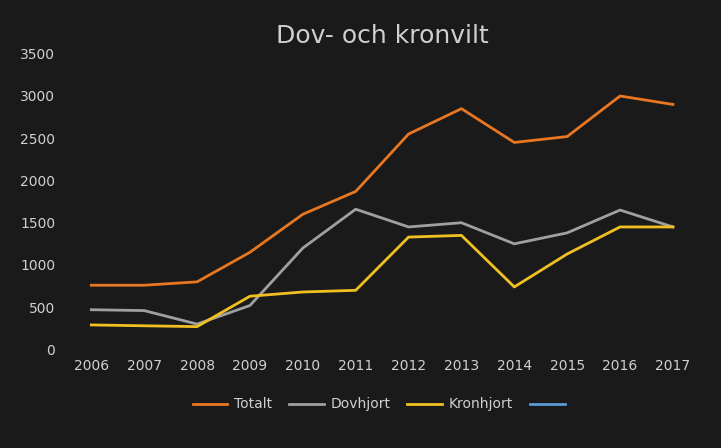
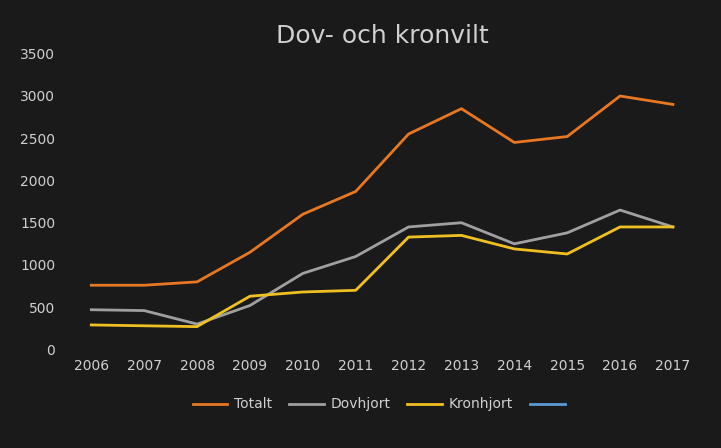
Dovhjort/2010: 1200 -> 900
Dovhjort/2011: 1660 -> 1100
Kronhjort/2014: 740 -> 1190
